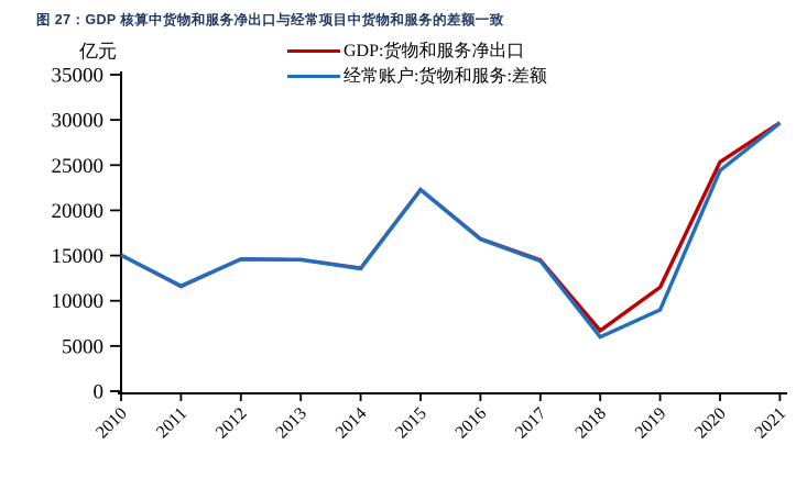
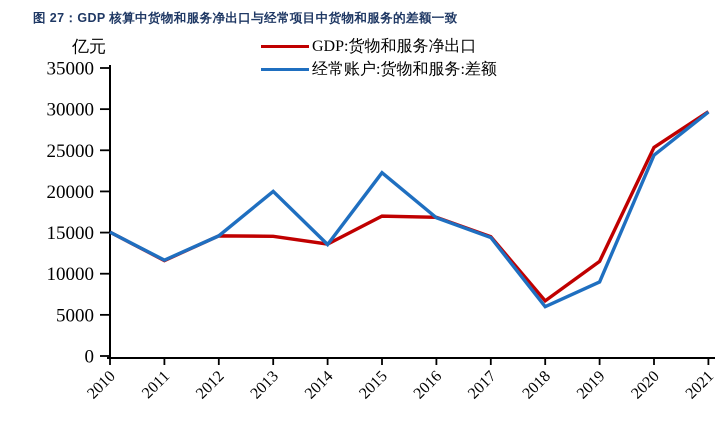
经常账户:货物和服务:差额/2013: 15000 -> 20000
GDP:货物和服务净出口/2015: 22000 -> 17000
